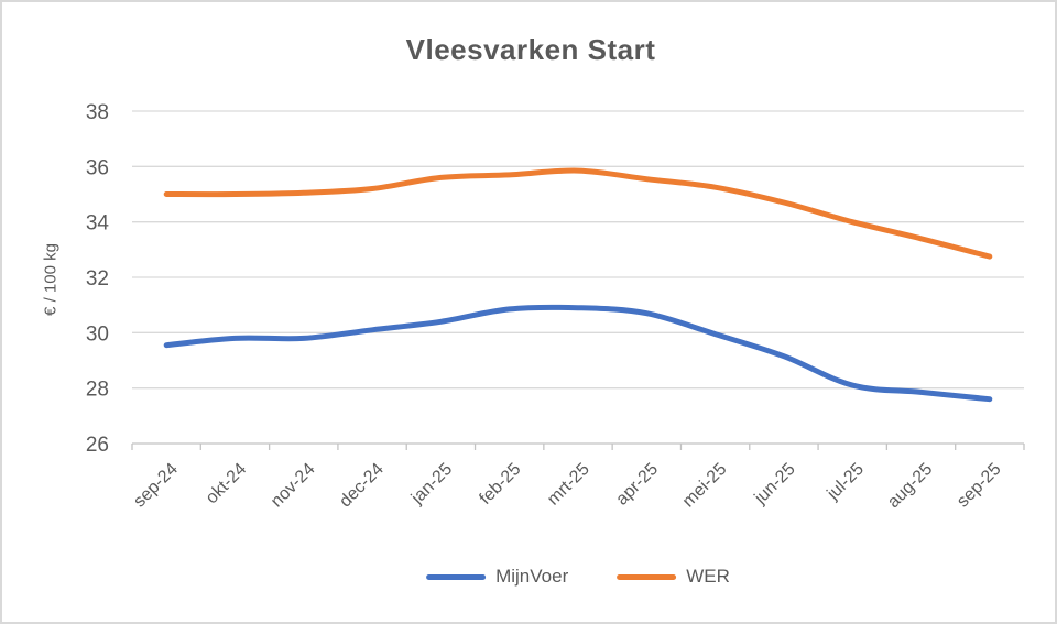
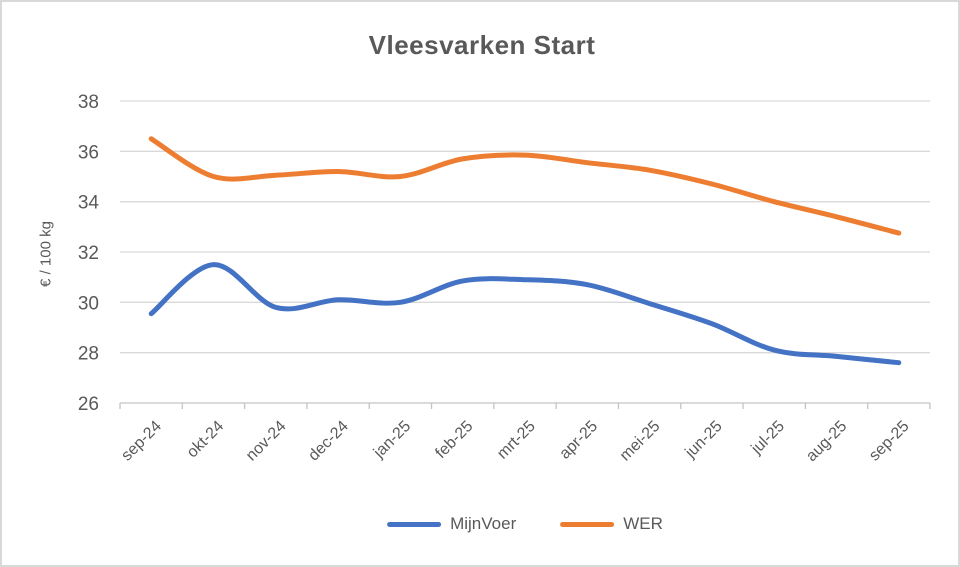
WER/sep-24: 35.0 -> 36.5
MijnVoer/okt-24: 29.8 -> 31.5
MijnVoer/jan-25: 30.4 -> 30.0
WER/jan-25: 35.6 -> 35.0
